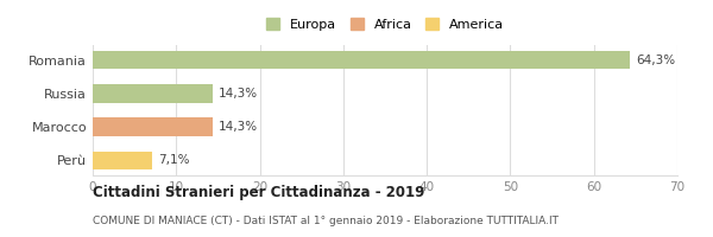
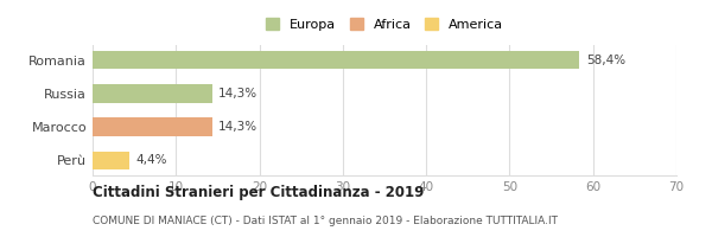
Romania: 64,3% -> 58,4%
Perù: 7,1% -> 4,4%
